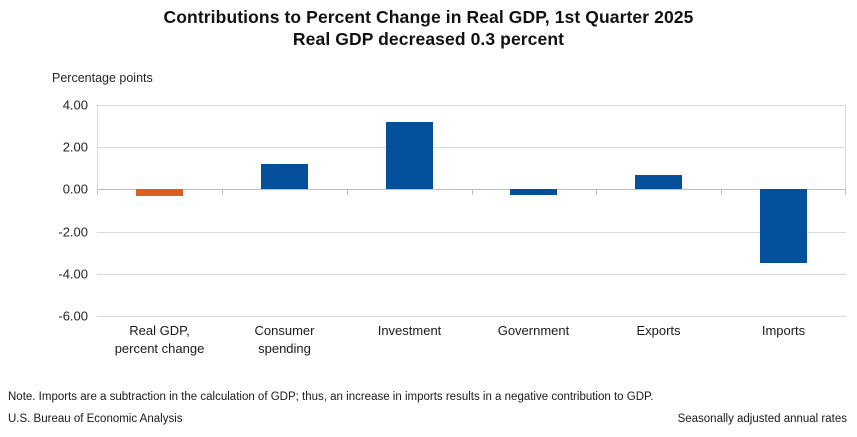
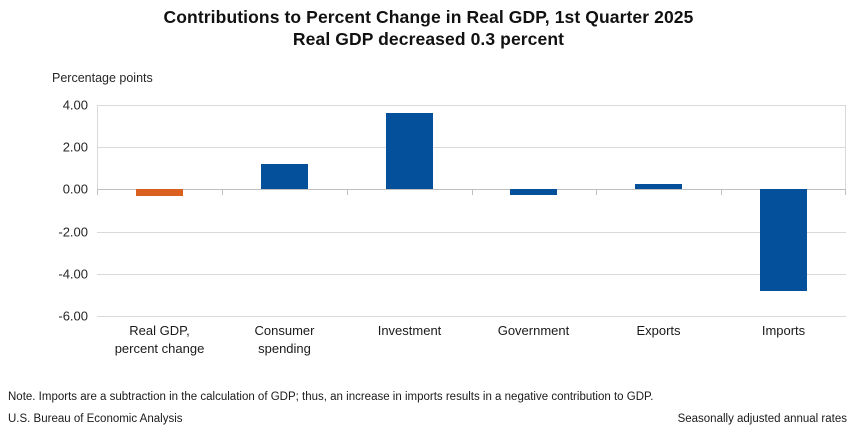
Investment: 3.2 -> 3.6
Exports: 0.7 -> 0.2
Imports: -3.5 -> -4.8
